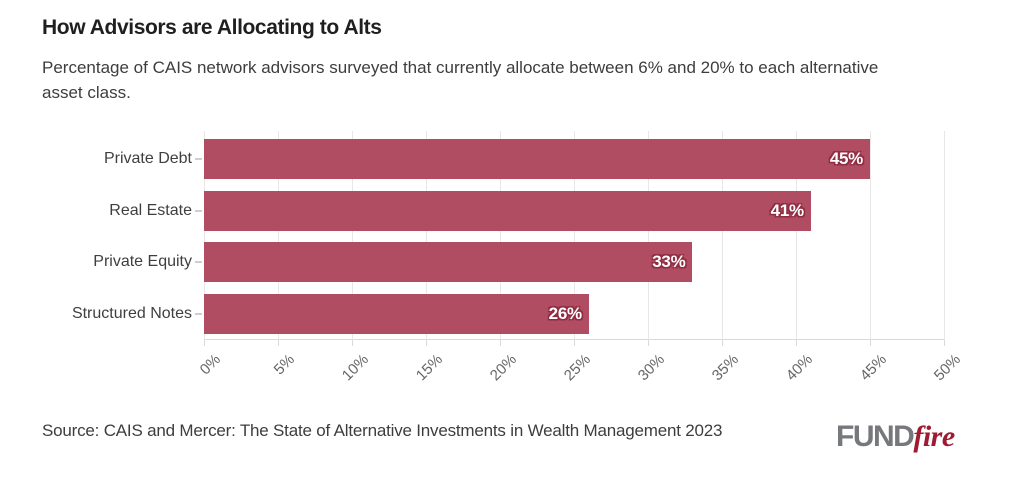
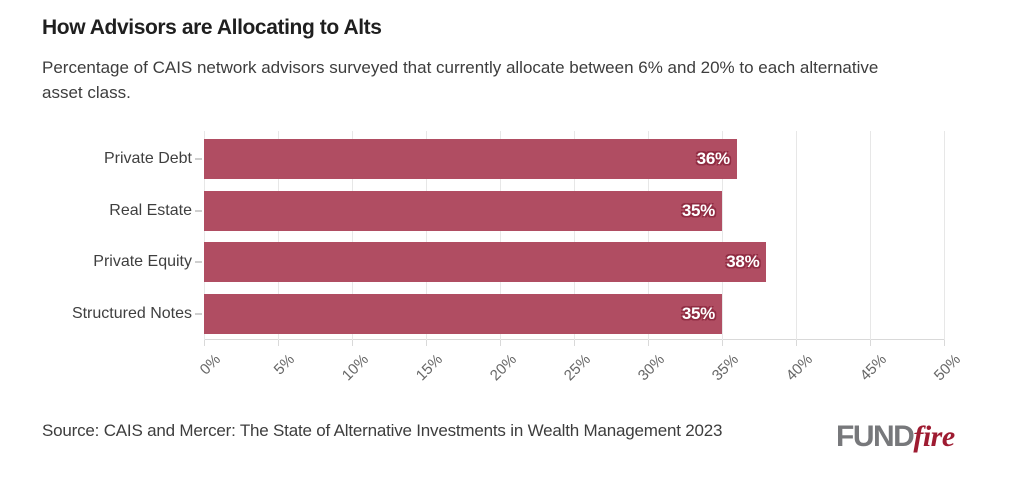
Private Debt: 45% -> 36%
Real Estate: 41% -> 35%
Private Equity: 33% -> 38%
Structured Notes: 26% -> 35%
